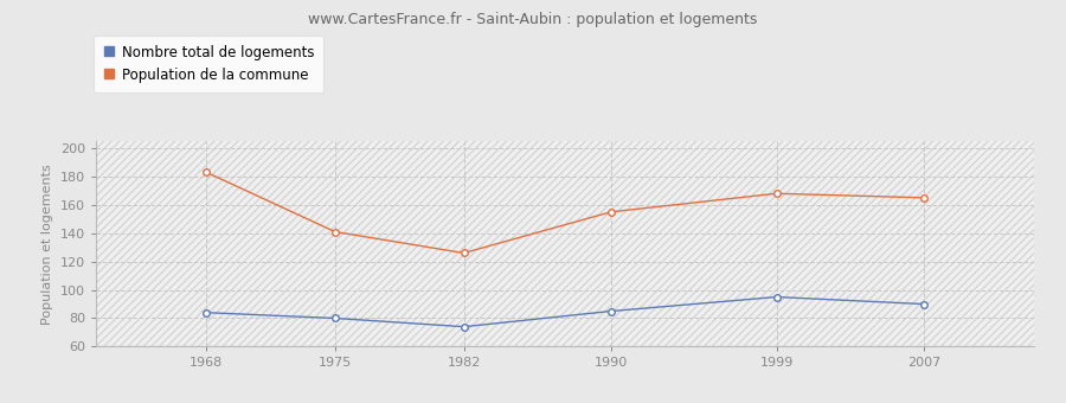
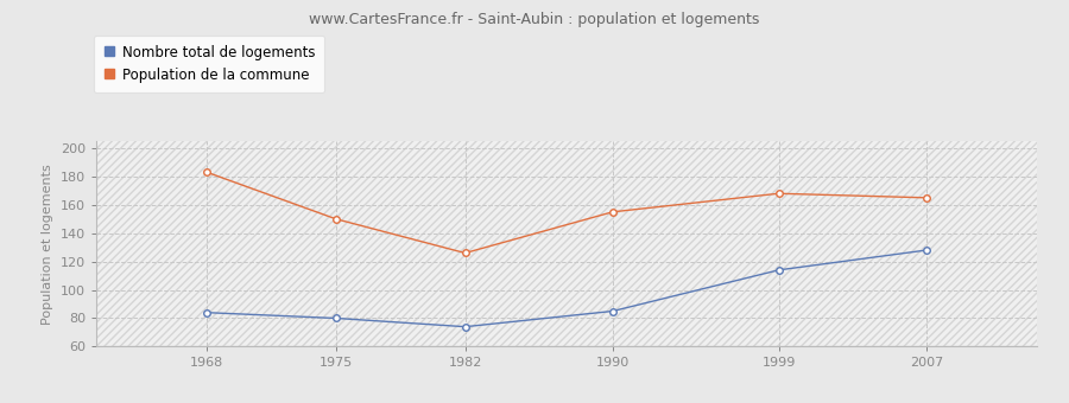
Population de la commune/1975: 141 -> 150
Nombre total de logements/1999: 95 -> 114
Nombre total de logements/2007: 90 -> 128
